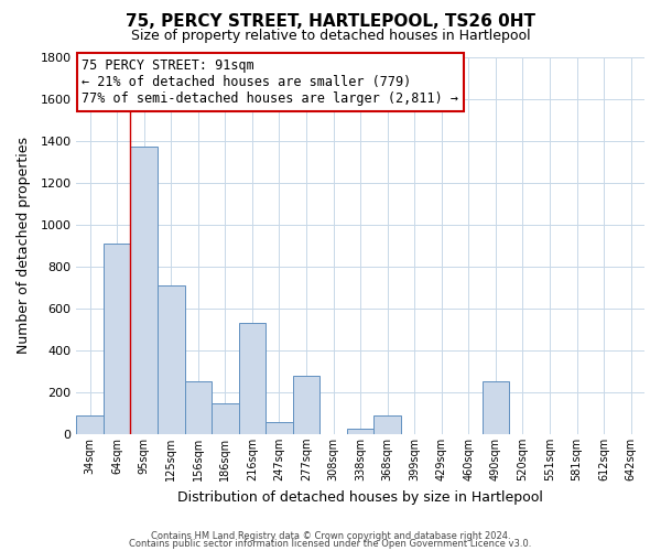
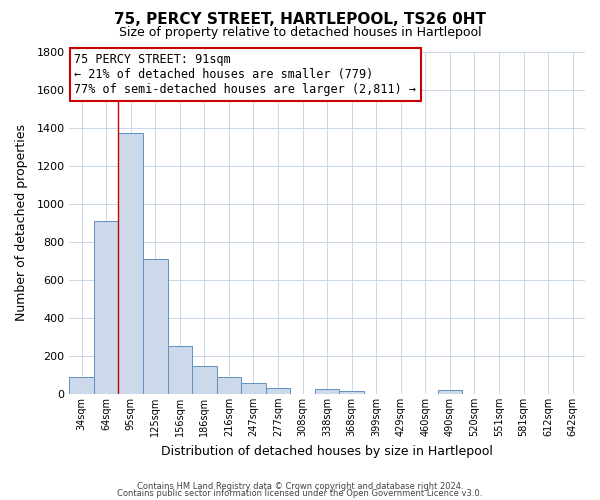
216sqm: 530 -> 90
277sqm: 280 -> 30
368sqm: 90 -> 20
490sqm: 250 -> 20
